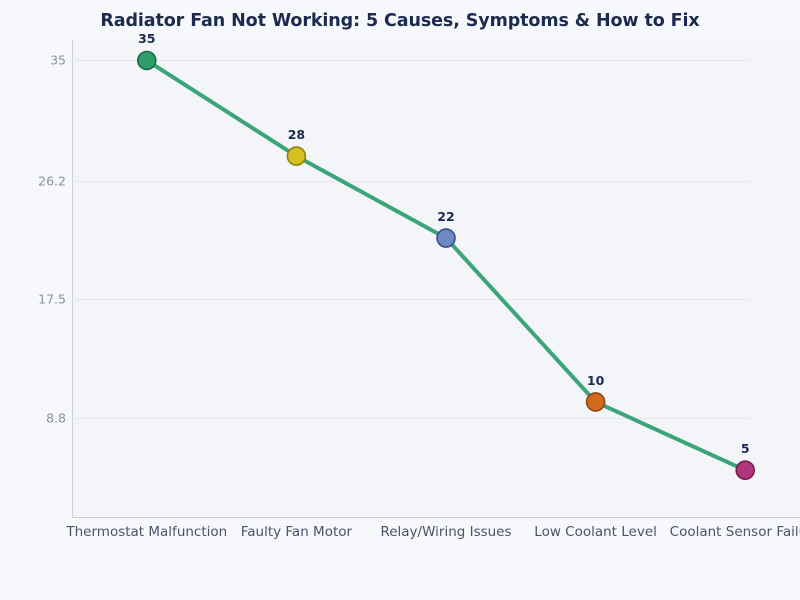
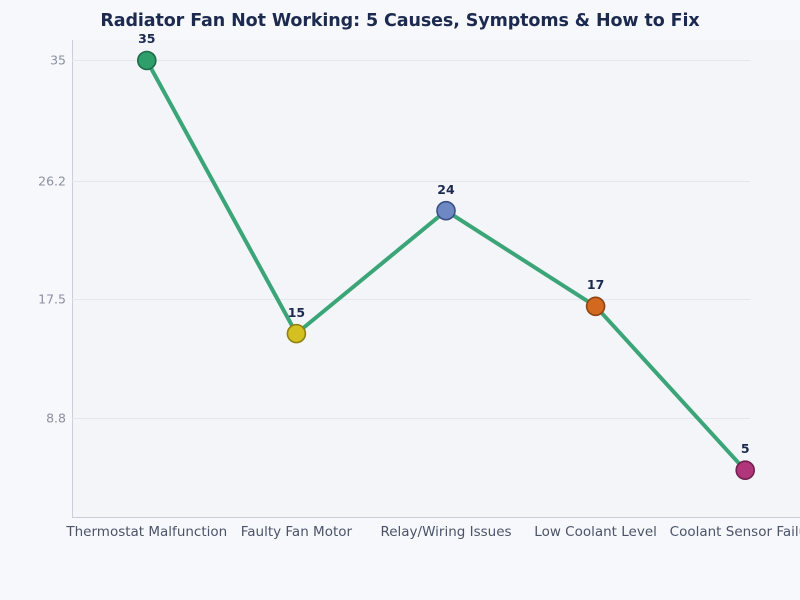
Faulty Fan Motor: 28 -> 15
Relay/Wiring Issues: 22 -> 24
Low Coolant Level: 10 -> 17
